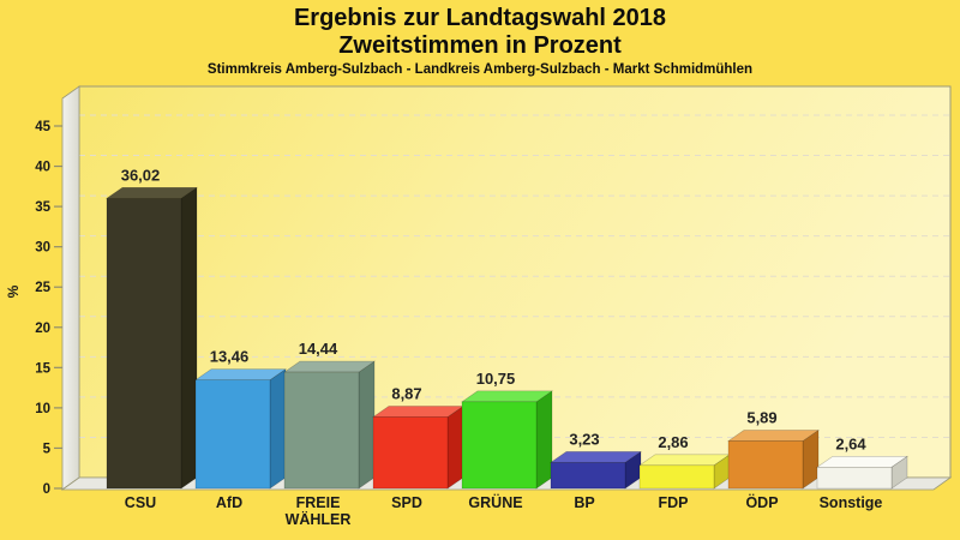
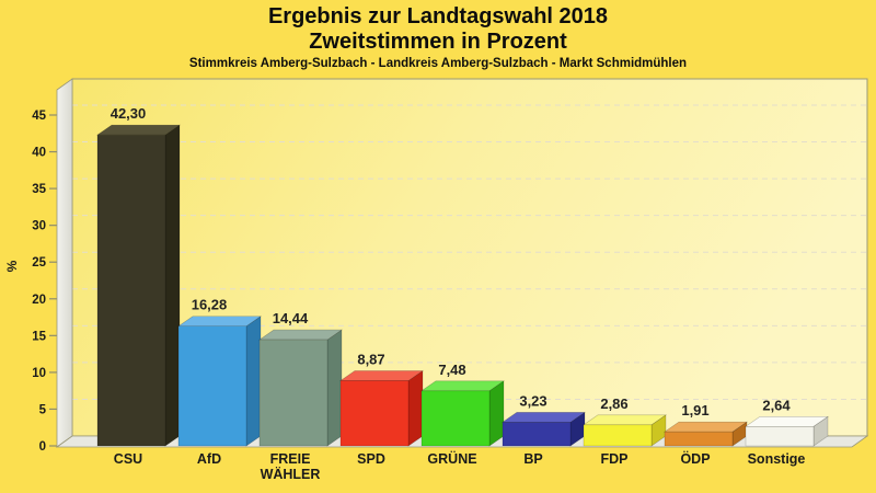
CSU: 36,02 -> 42,30
AfD: 13,46 -> 16,28
GRÜNE: 10,75 -> 7,48
ÖDP: 5,89 -> 1,91
